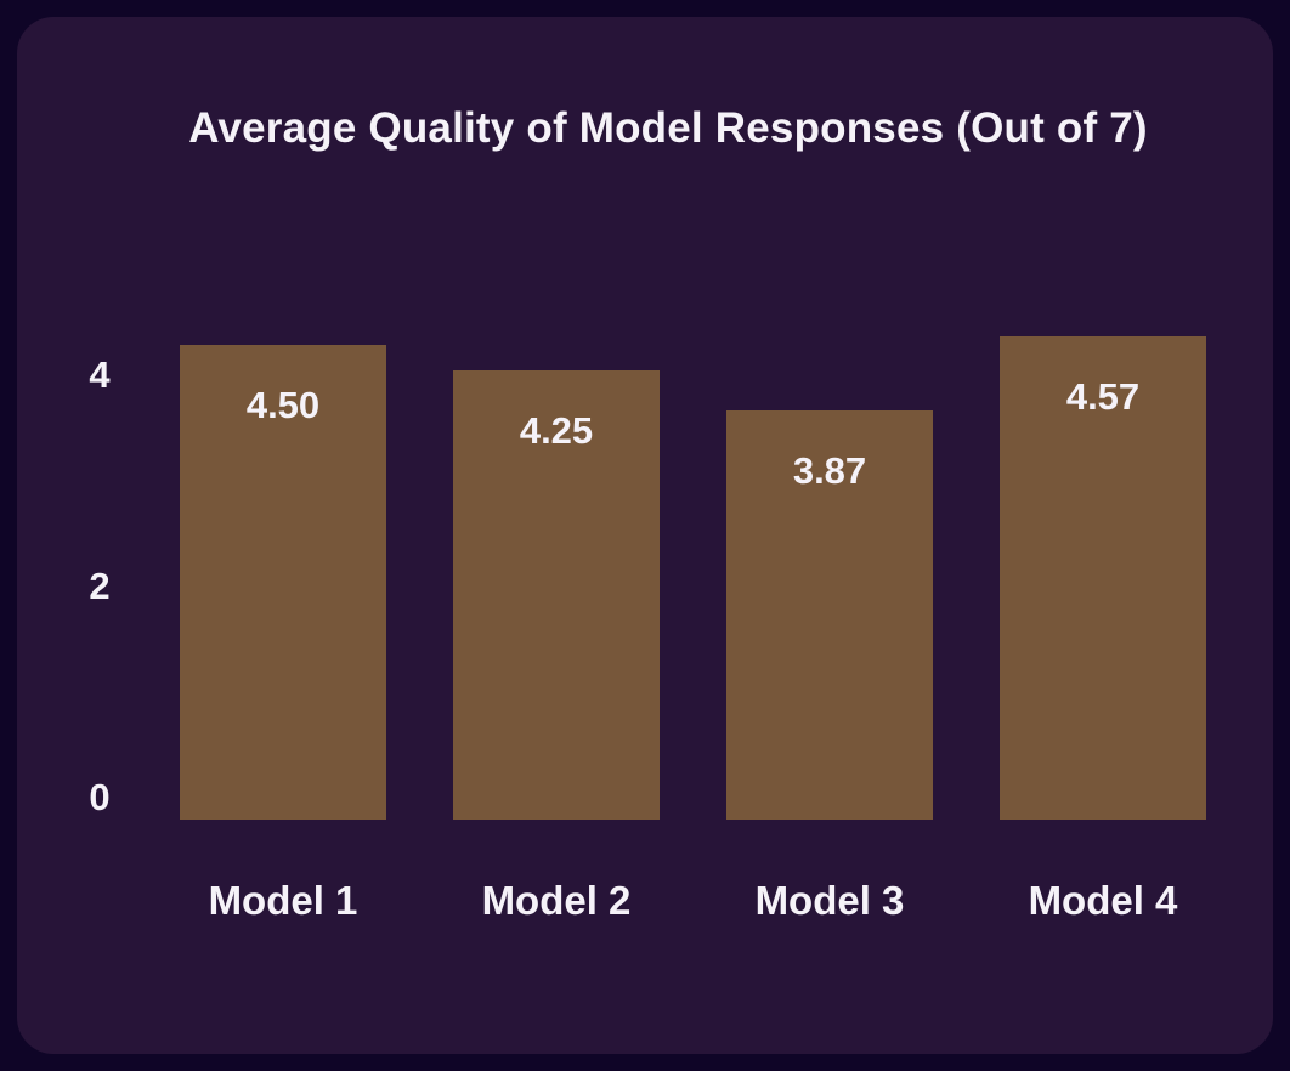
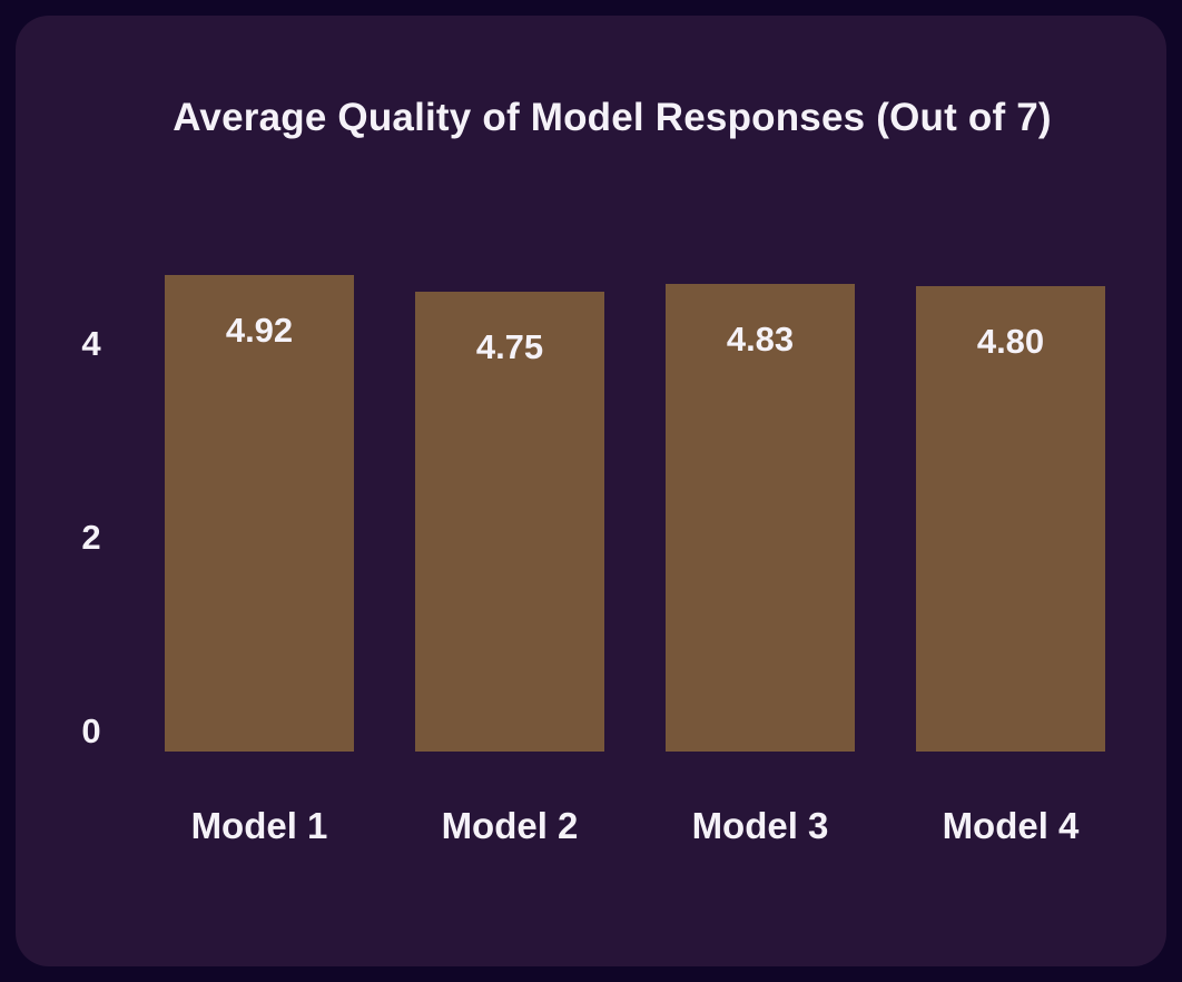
Model 1: 4.50 -> 4.92
Model 2: 4.25 -> 4.75
Model 3: 3.87 -> 4.83
Model 4: 4.57 -> 4.80
